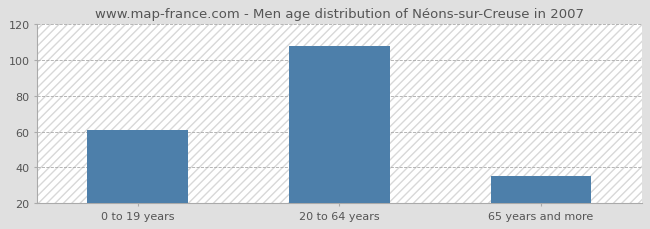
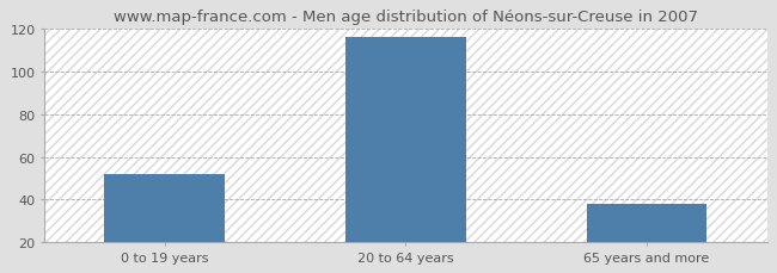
0 to 19 years: 61 -> 52
20 to 64 years: 108 -> 116
65 years and more: 35 -> 38
